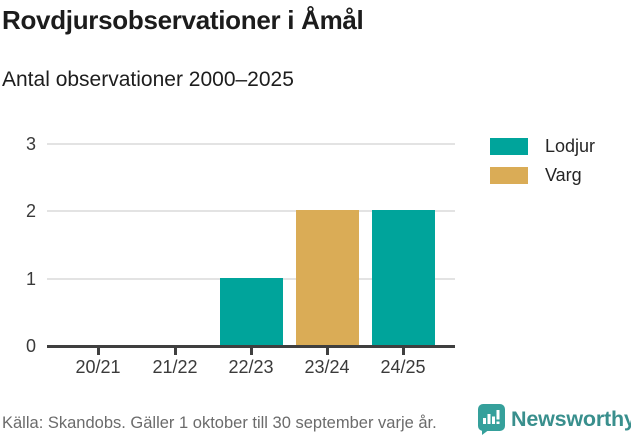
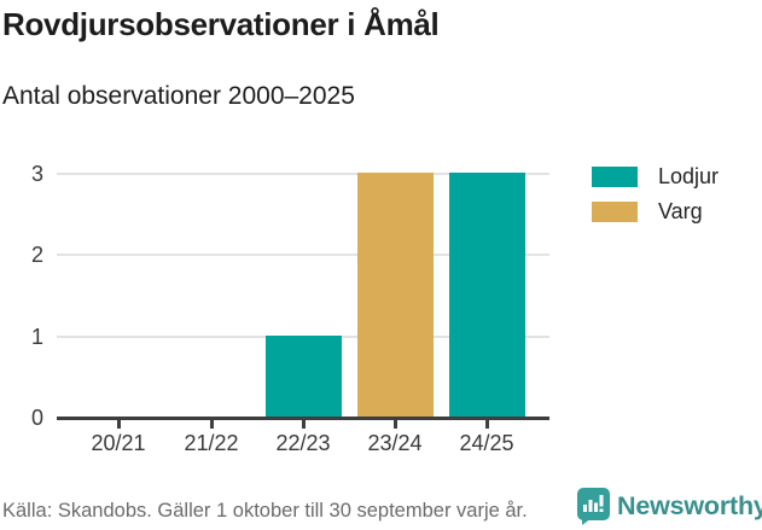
Varg/23/24: 2 -> 3
Lodjur/24/25: 2 -> 3
